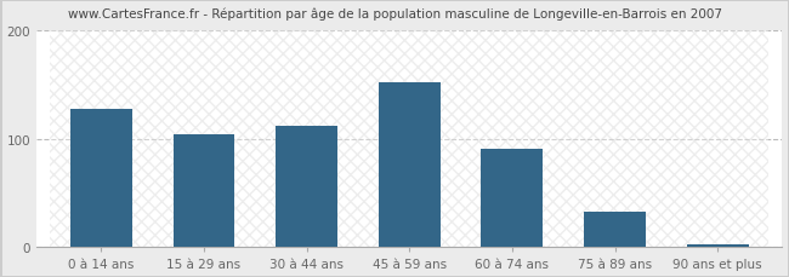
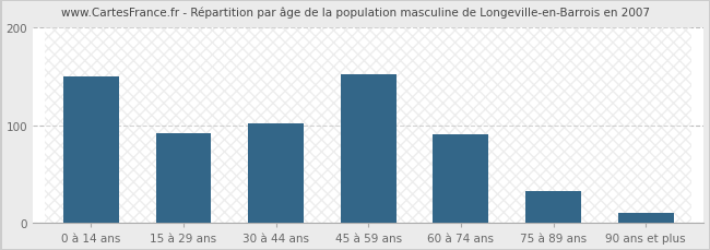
0 à 14 ans: 127 -> 150
15 à 29 ans: 104 -> 92
30 à 44 ans: 112 -> 102
90 ans et plus: 3 -> 10
